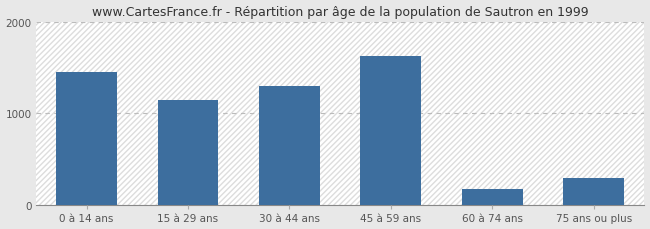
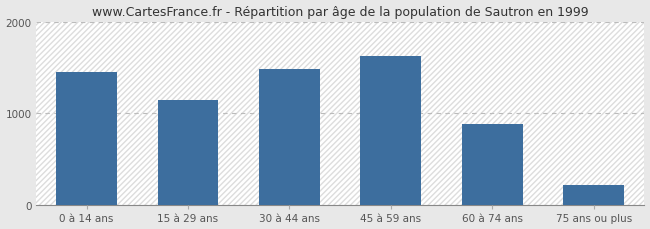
30 à 44 ans: 1300 -> 1480
60 à 74 ans: 180 -> 880
75 ans ou plus: 300 -> 220
